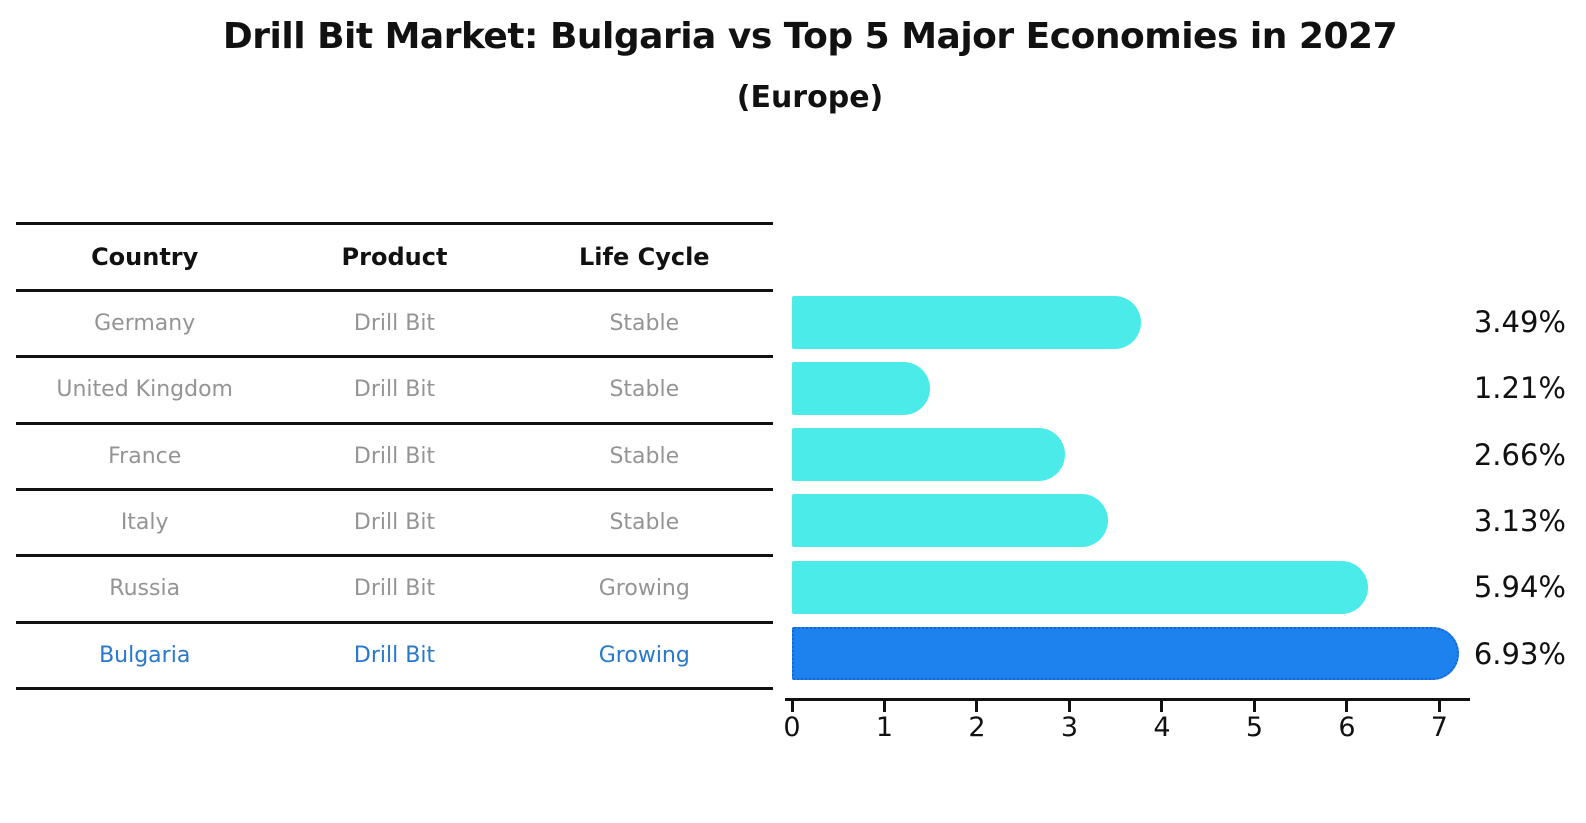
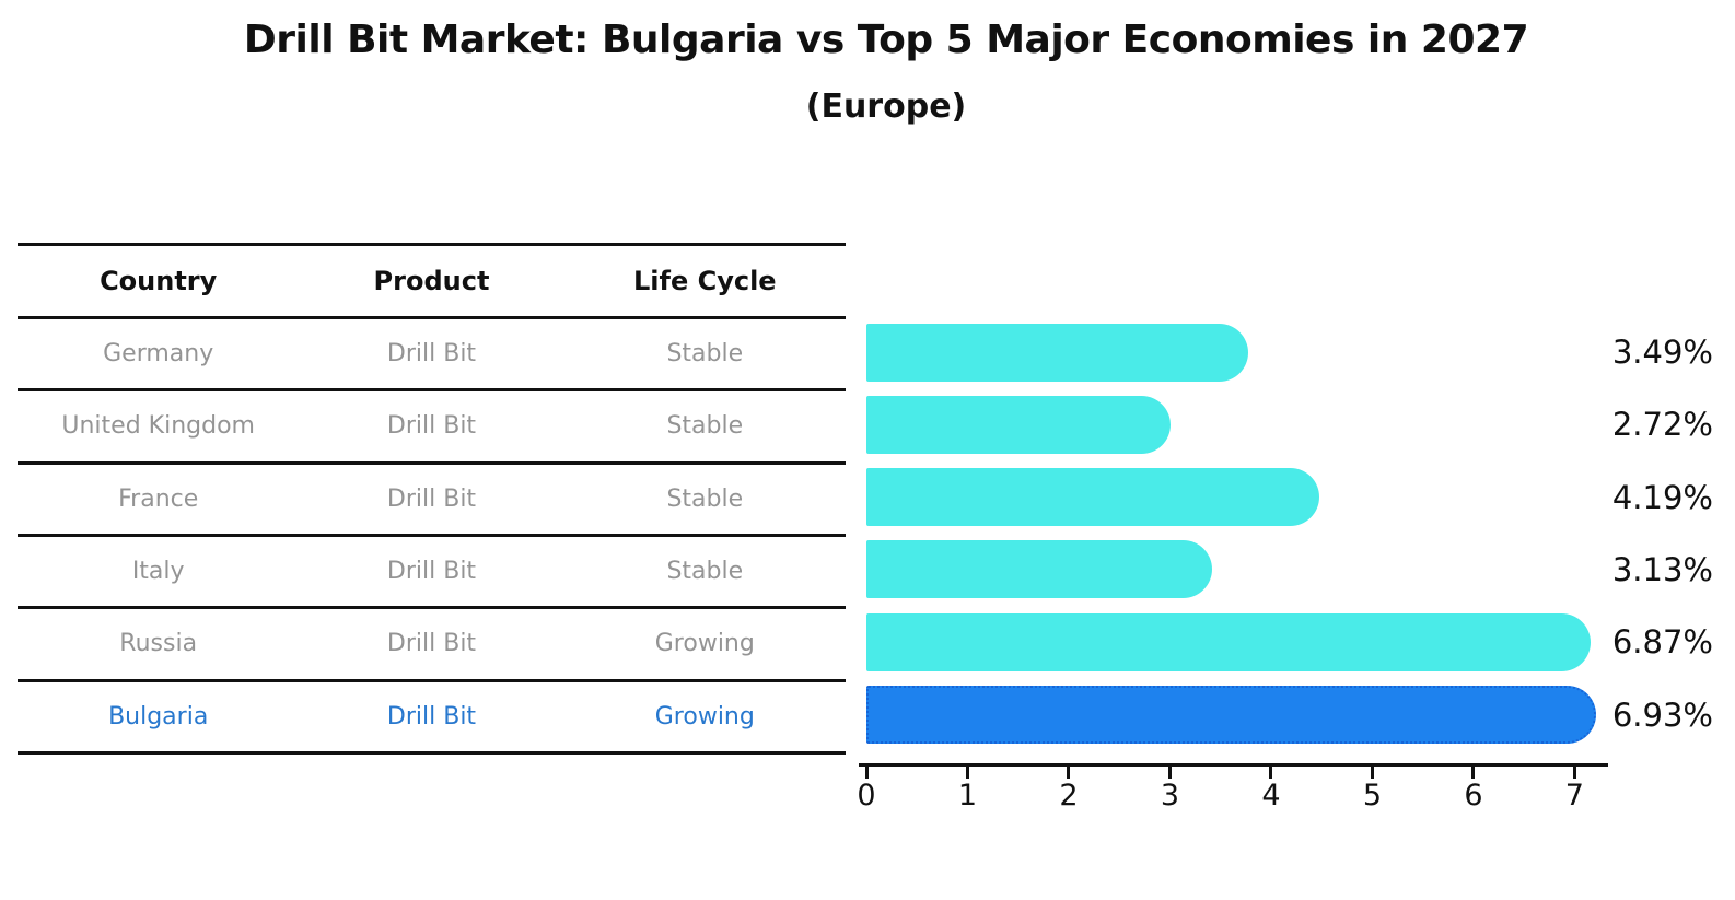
United Kingdom: 1.21% -> 2.72%
France: 2.66% -> 4.19%
Russia: 5.94% -> 6.87%
